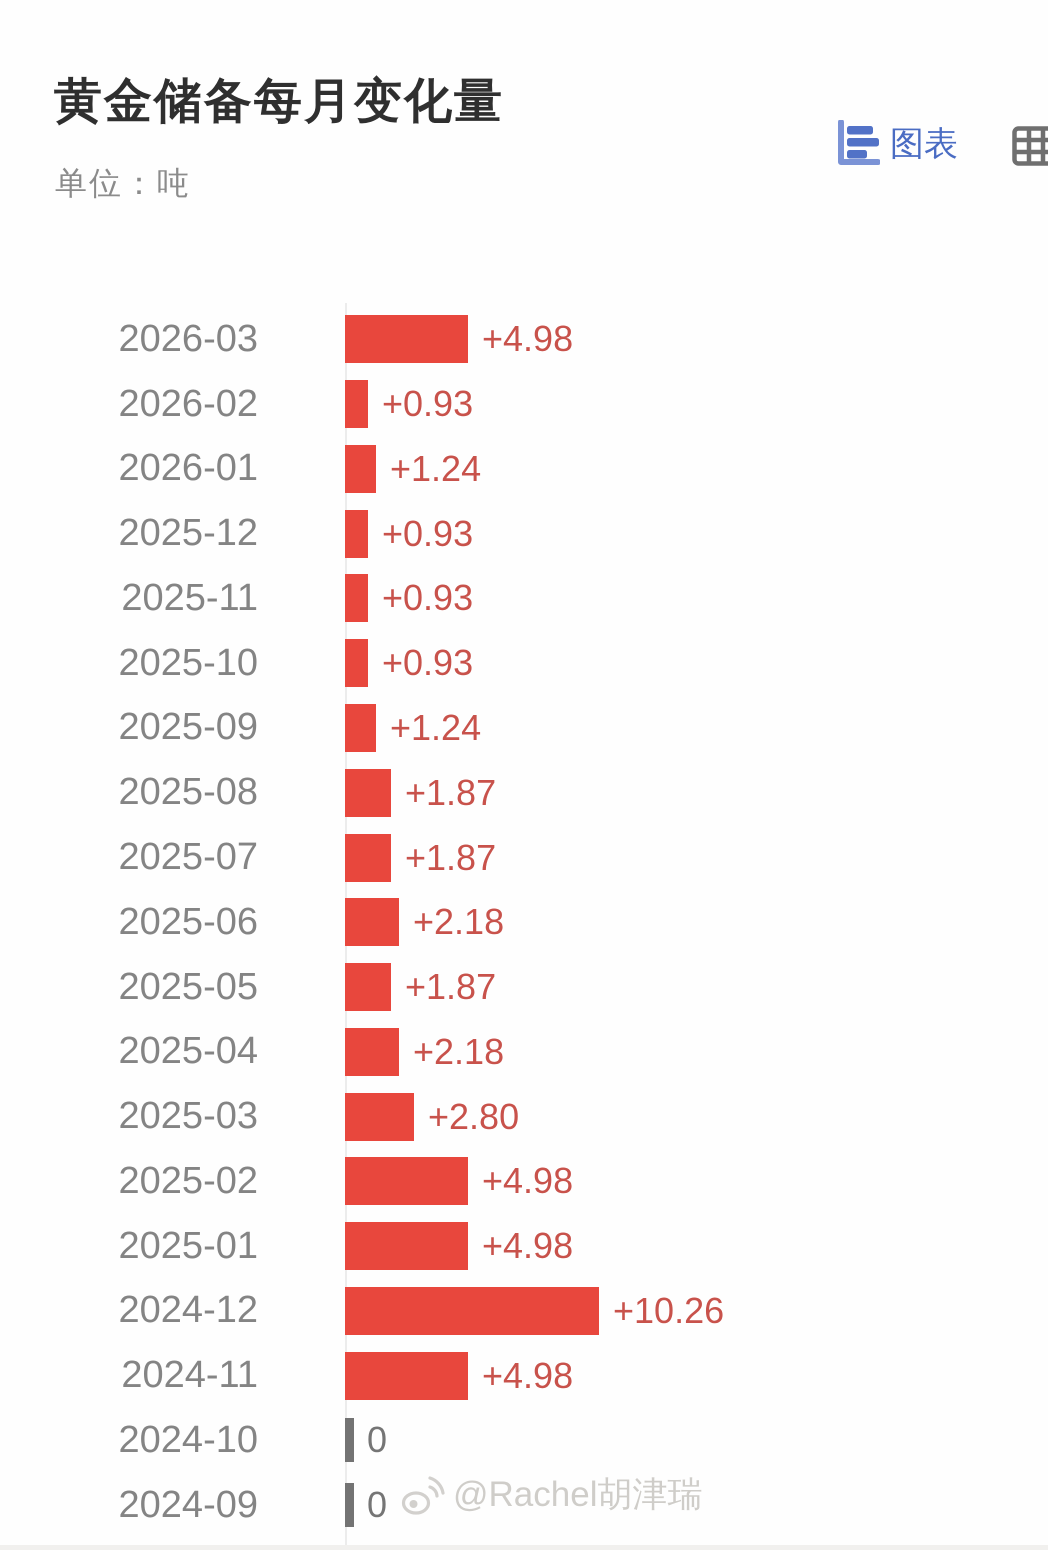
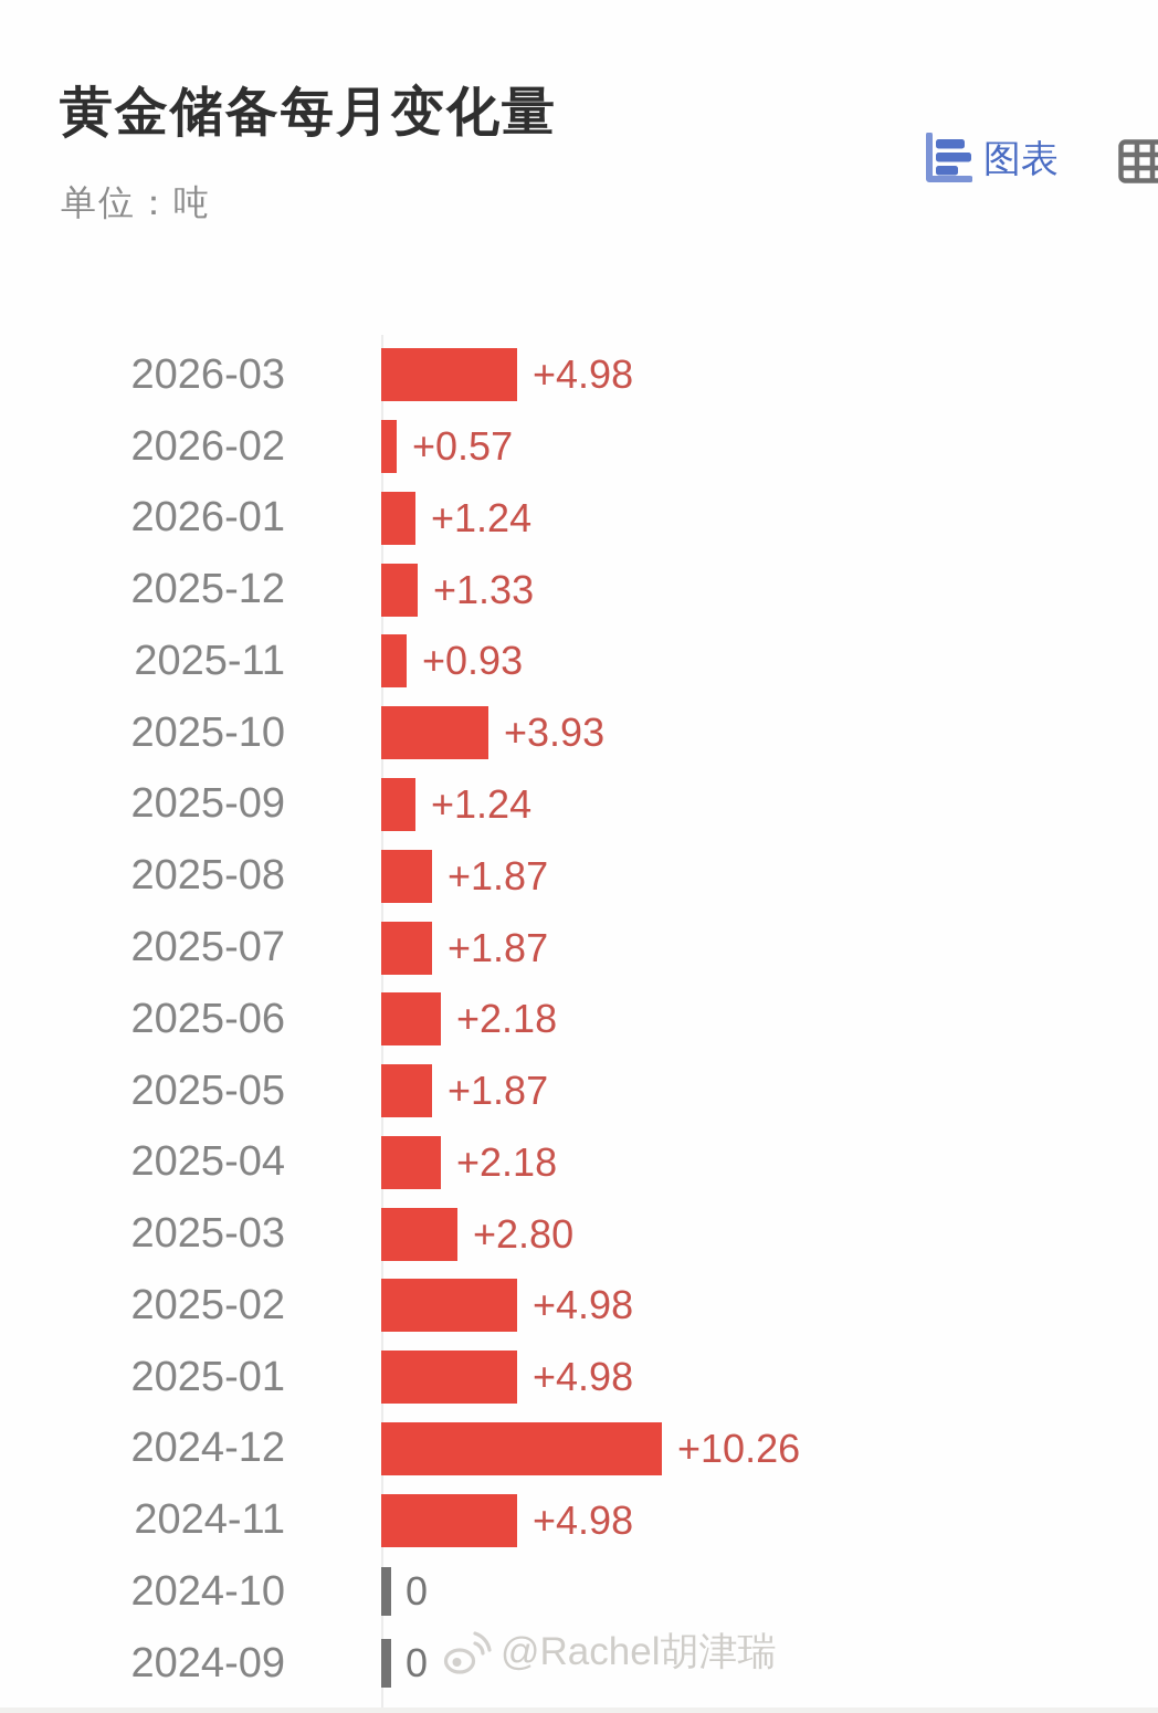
2026-02: +0.93 -> +0.57
2025-12: +0.93 -> +1.33
2025-10: +0.93 -> +3.93
